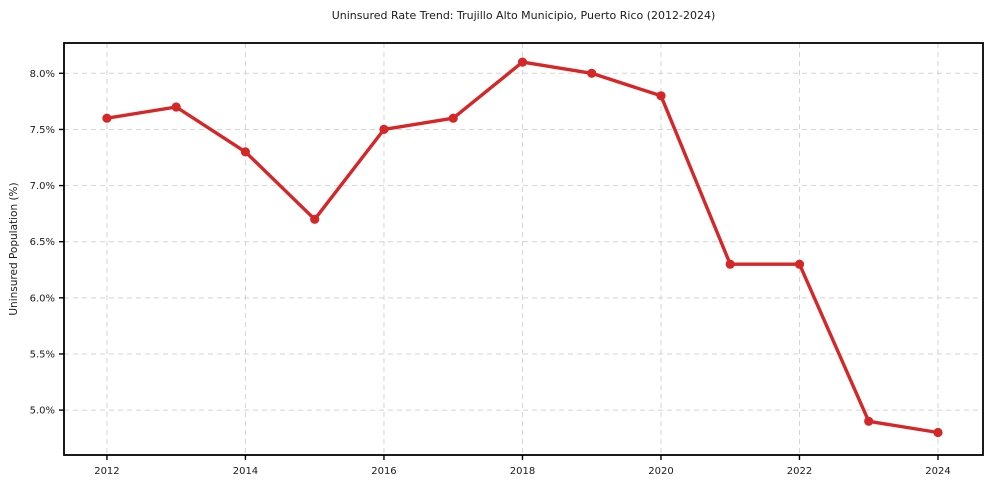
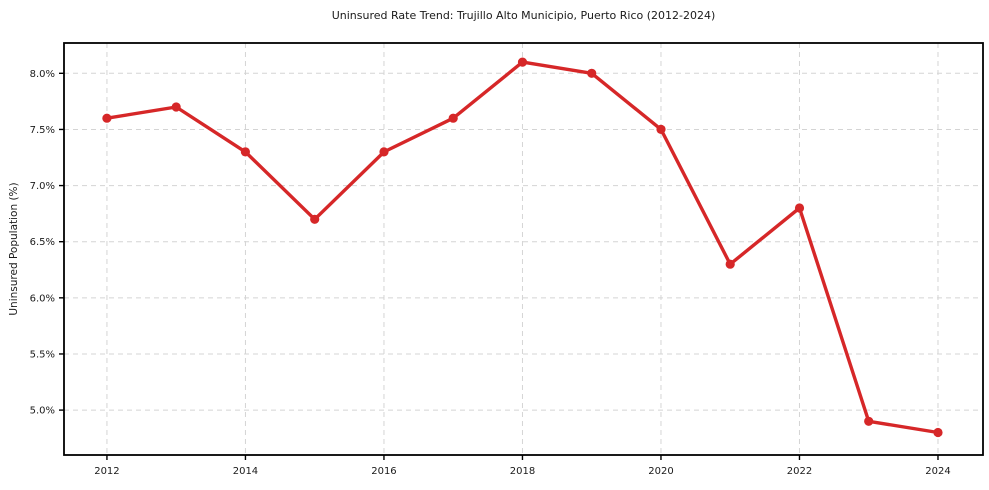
2016: 7.5% -> 7.3%
2020: 7.8% -> 7.5%
2022: 6.3% -> 6.8%
